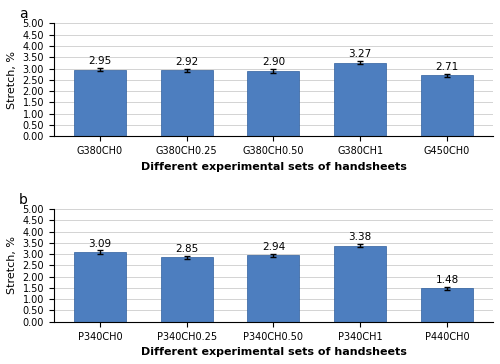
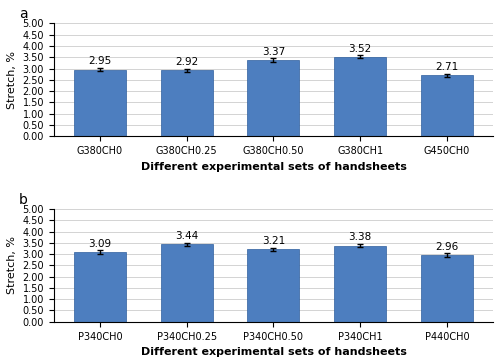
G380CH0.50: 2.90 -> 3.37
G380CH1: 3.27 -> 3.52
P340CH0.25: 2.85 -> 3.44
P340CH0.50: 2.94 -> 3.21
P440CH0: 1.48 -> 2.96
